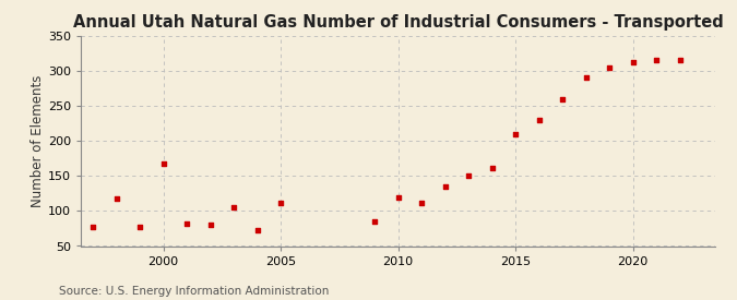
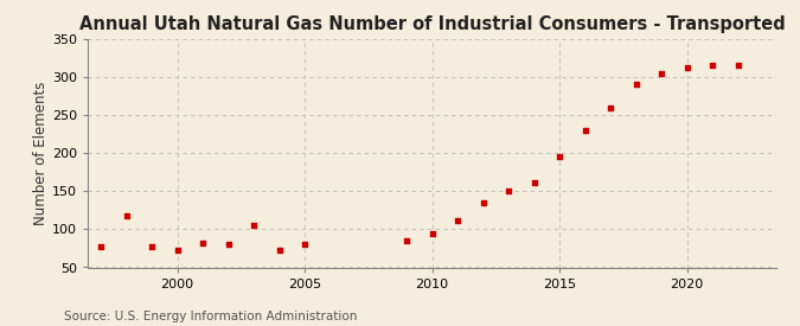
2000: 168 -> 72
2005: 112 -> 80
2010: 120 -> 95
2015: 210 -> 195
